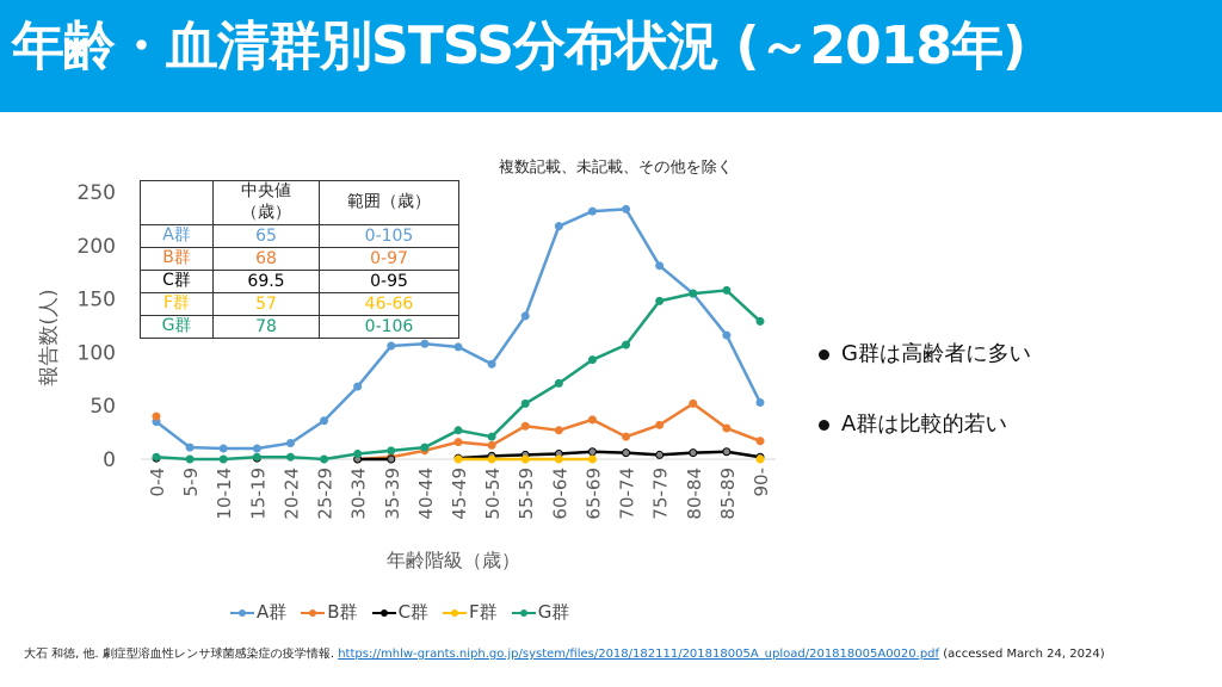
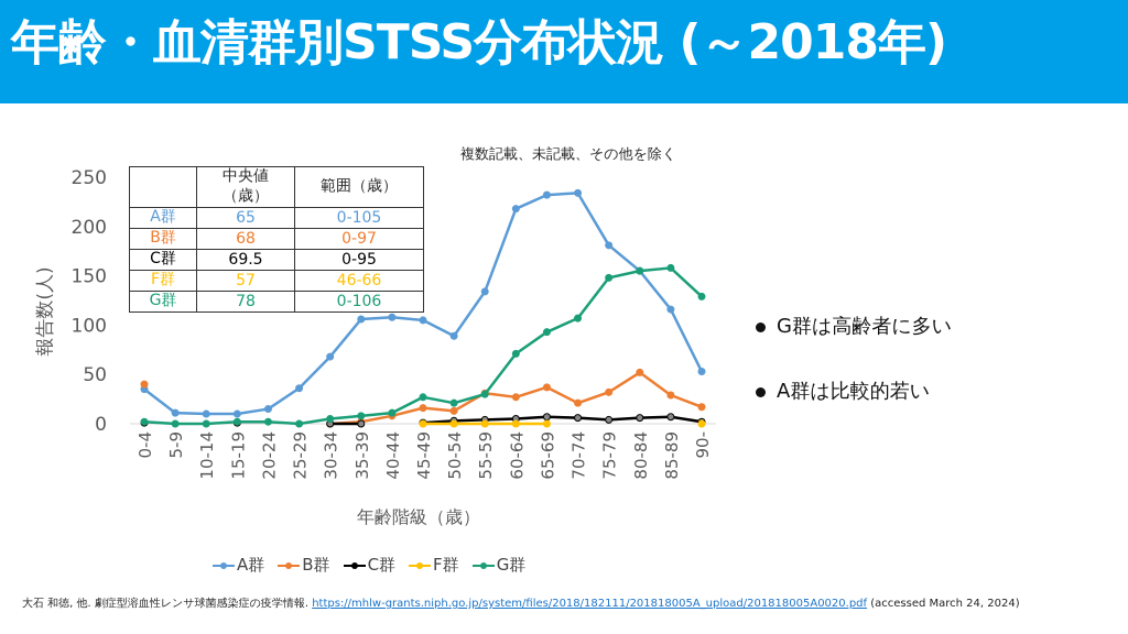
G群/55-59: 50 -> 30
